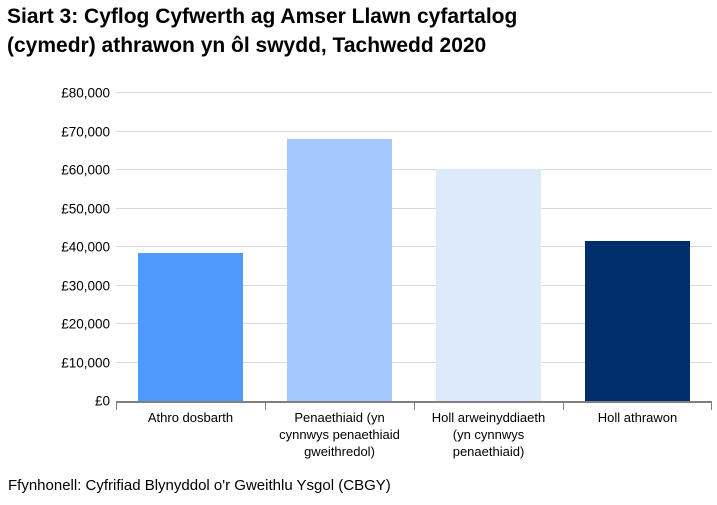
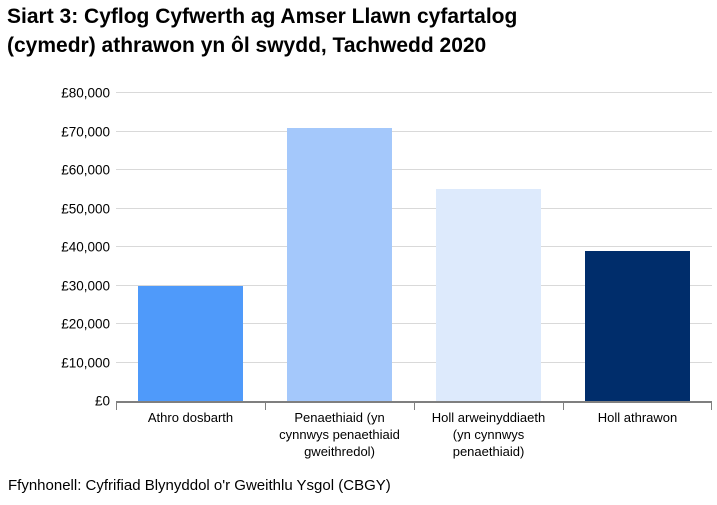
Athro dosbarth: £38000 -> £30000
Penaethiaid (yn cynnwys penaethiaid gweithredol): £68000 -> £71000
Holl arweinyddiaeth (yn cynnwys penaethiaid): £60000 -> £55000
Holl athrawon: £42000 -> £39000
